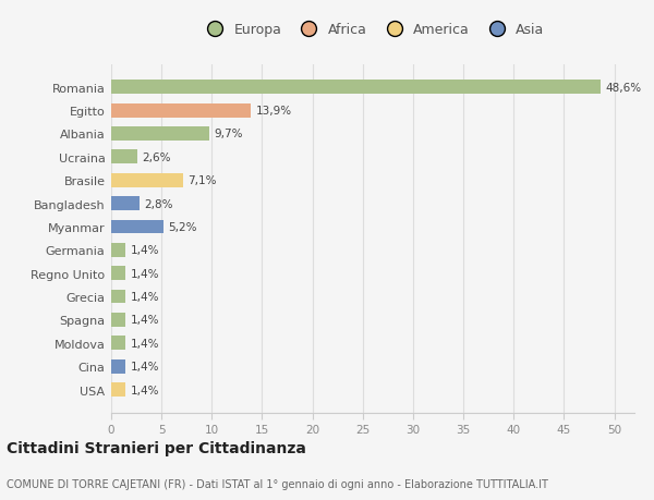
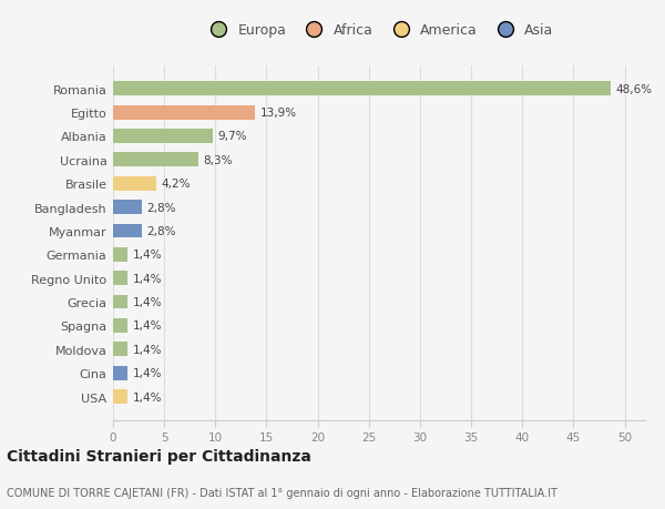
Ucraina: 2,6% -> 8,3%
Brasile: 7,1% -> 4,2%
Myanmar: 5,2% -> 2,8%
